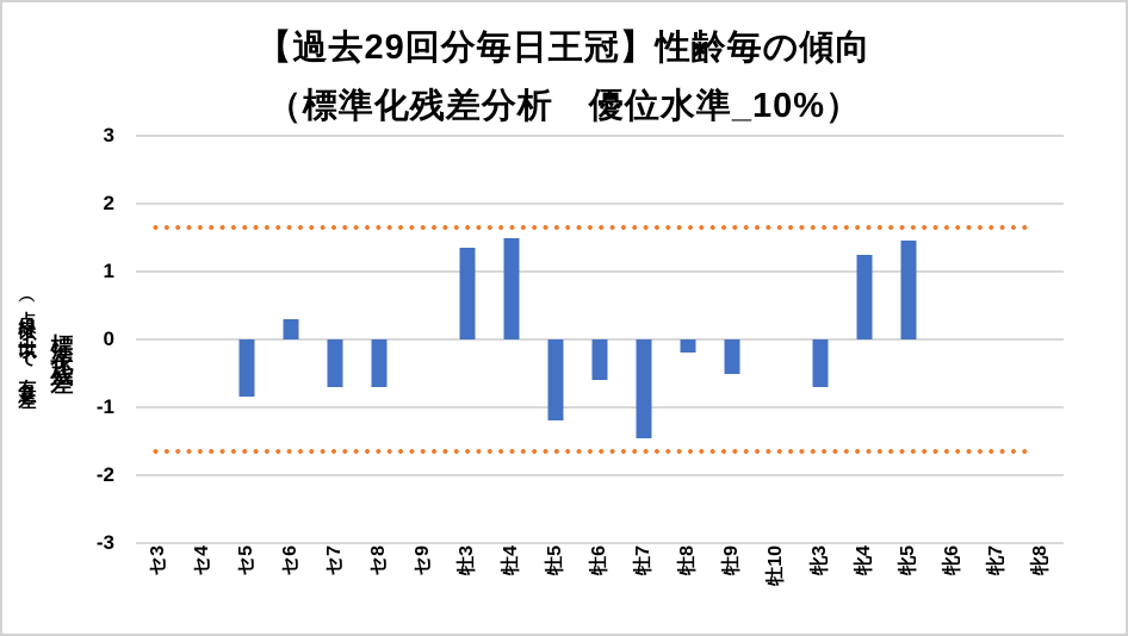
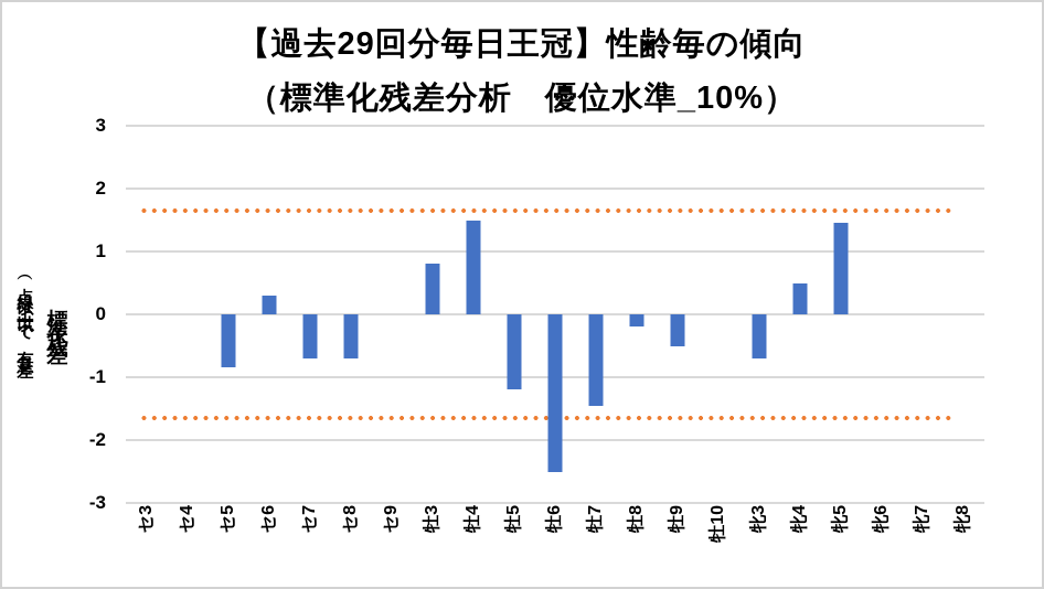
牡3: 1.4 -> 0.8
牡6: -0.6 -> -2.5
牝4: 1.2 -> 0.5
